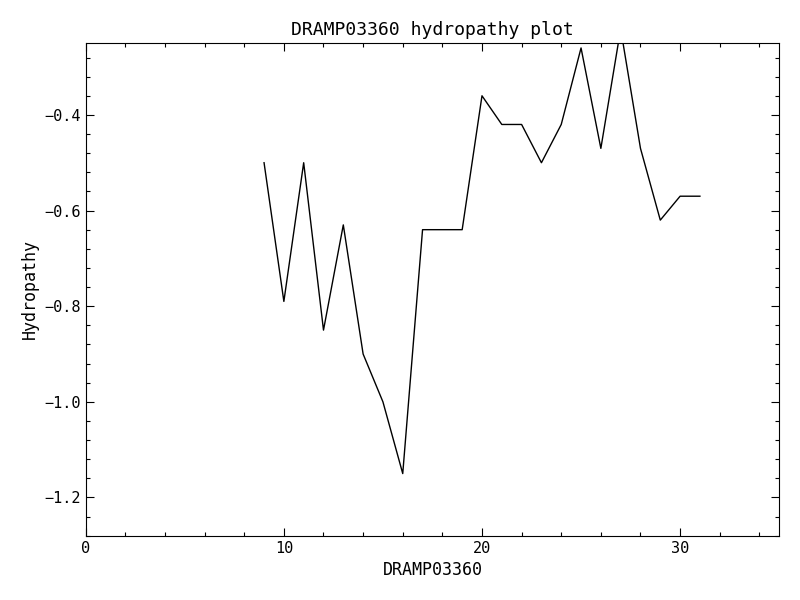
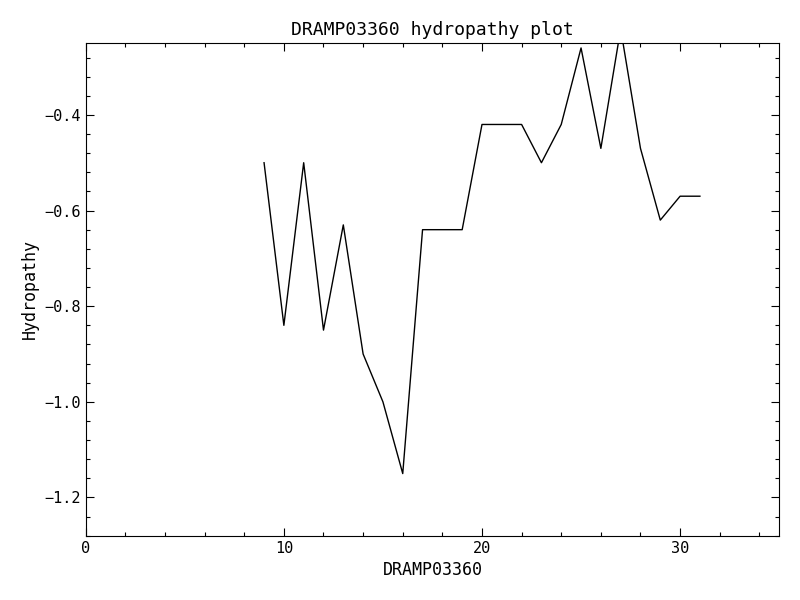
10: -0.79 -> -0.84
20: -0.36 -> -0.42
